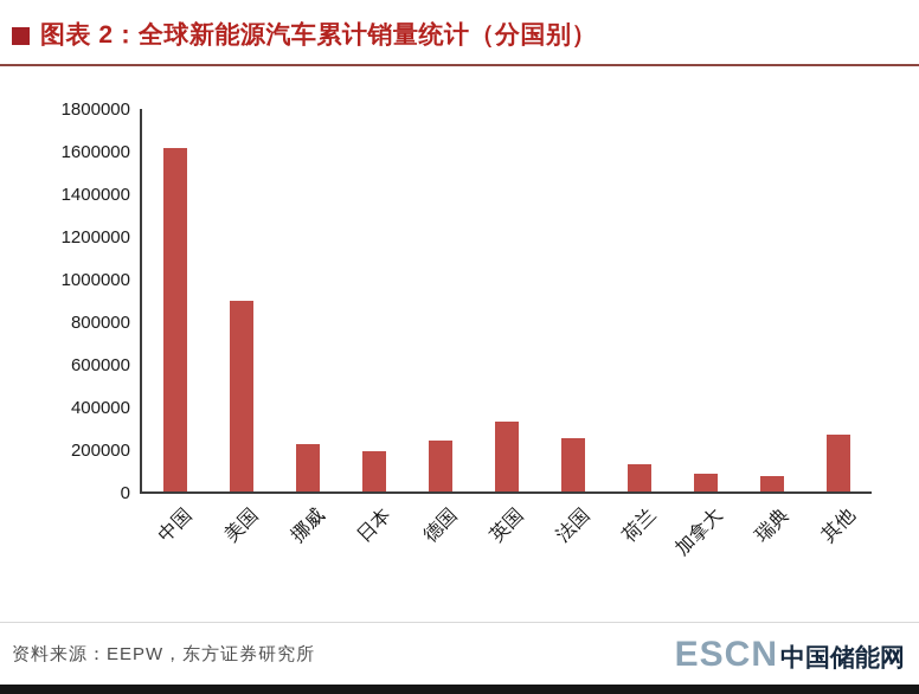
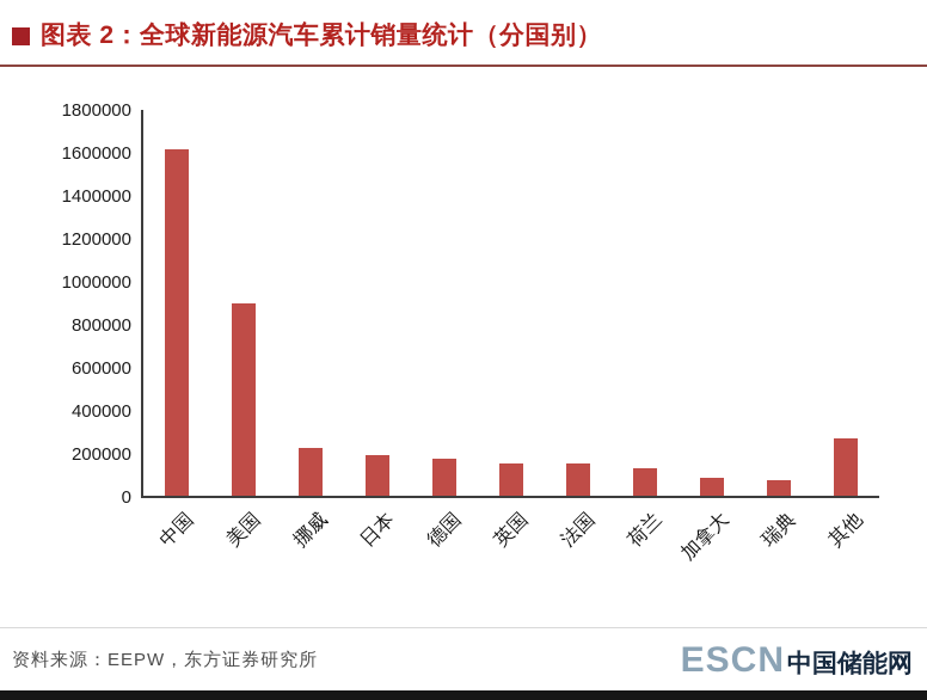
德国: 240000 -> 180000
英国: 330000 -> 150000
法国: 250000 -> 150000
